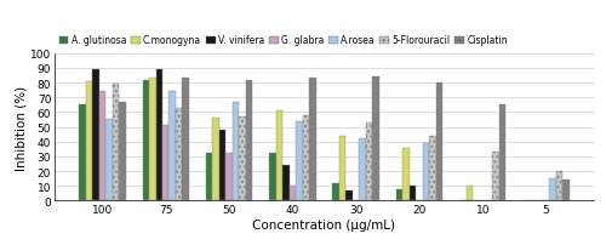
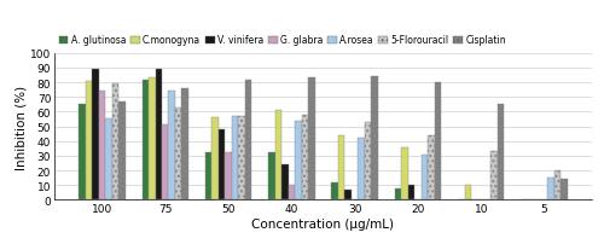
Cisplatin/75: 83 -> 76
A.rosea/50: 67 -> 57
A.rosea/20: 39 -> 31
